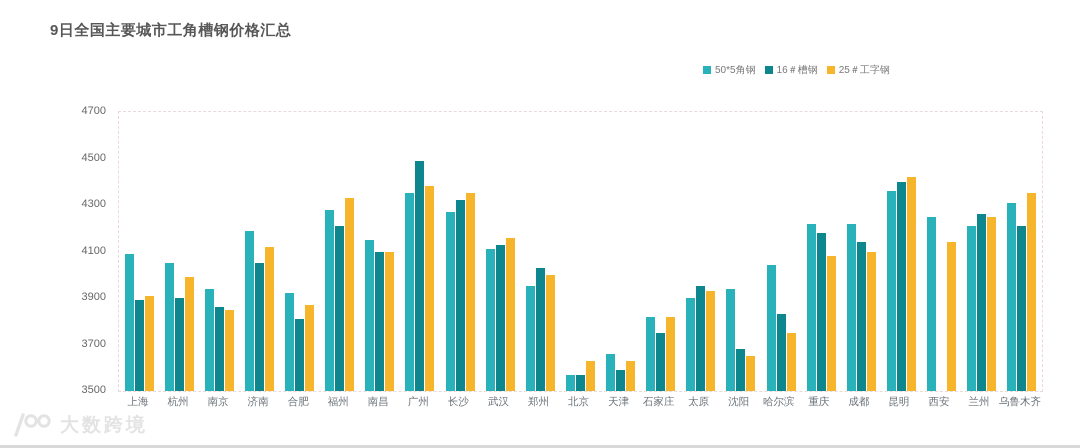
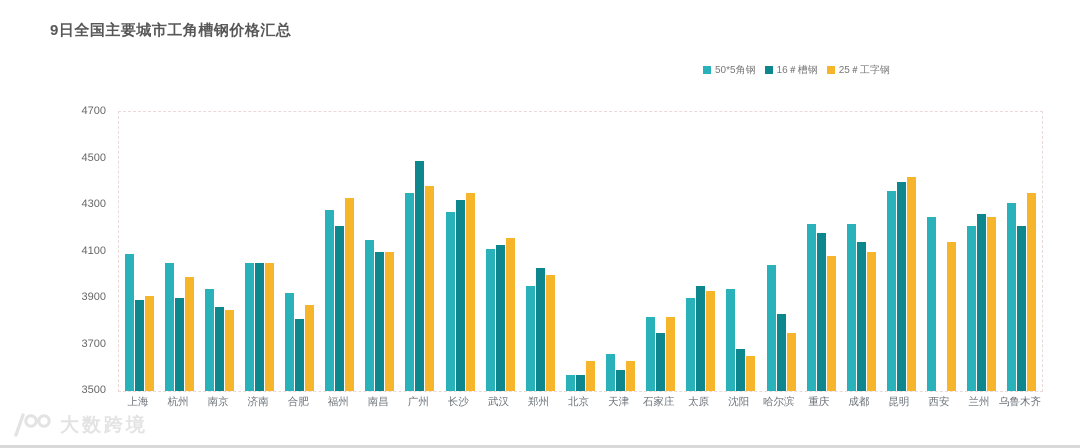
50*5角钢/济南: 4190 -> 4050
25＃工字钢/济南: 4120 -> 4050
